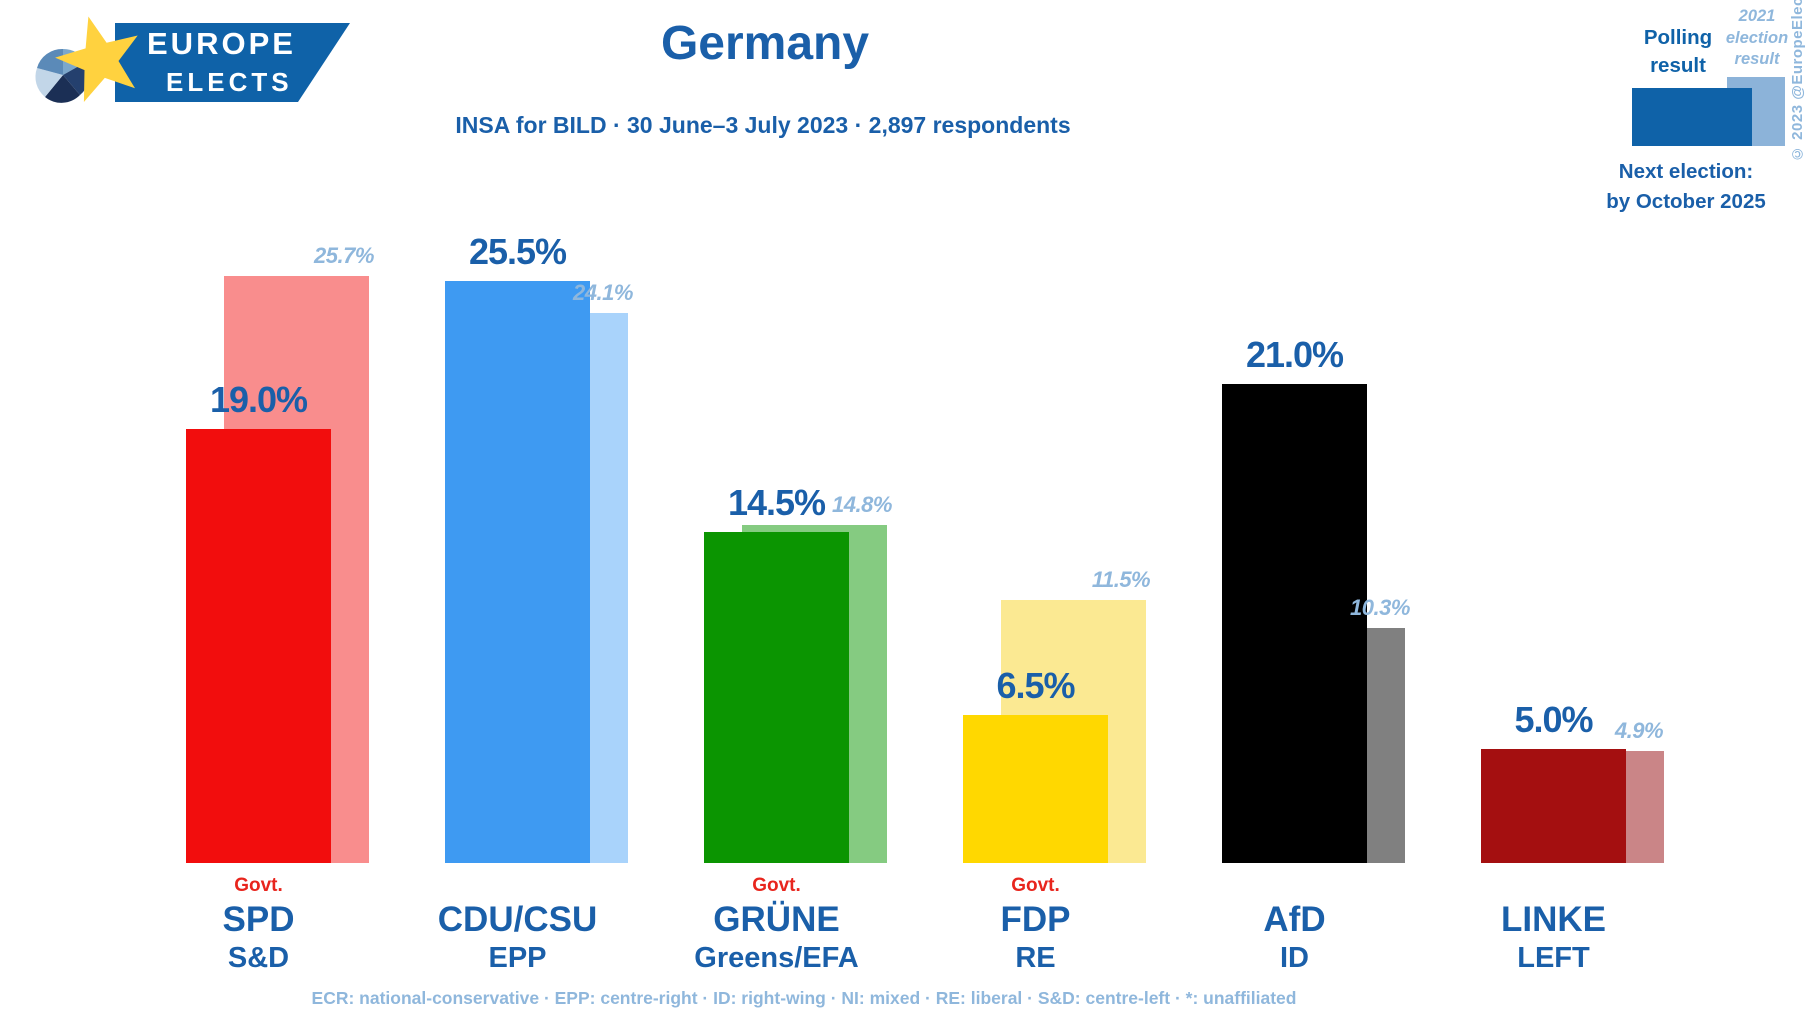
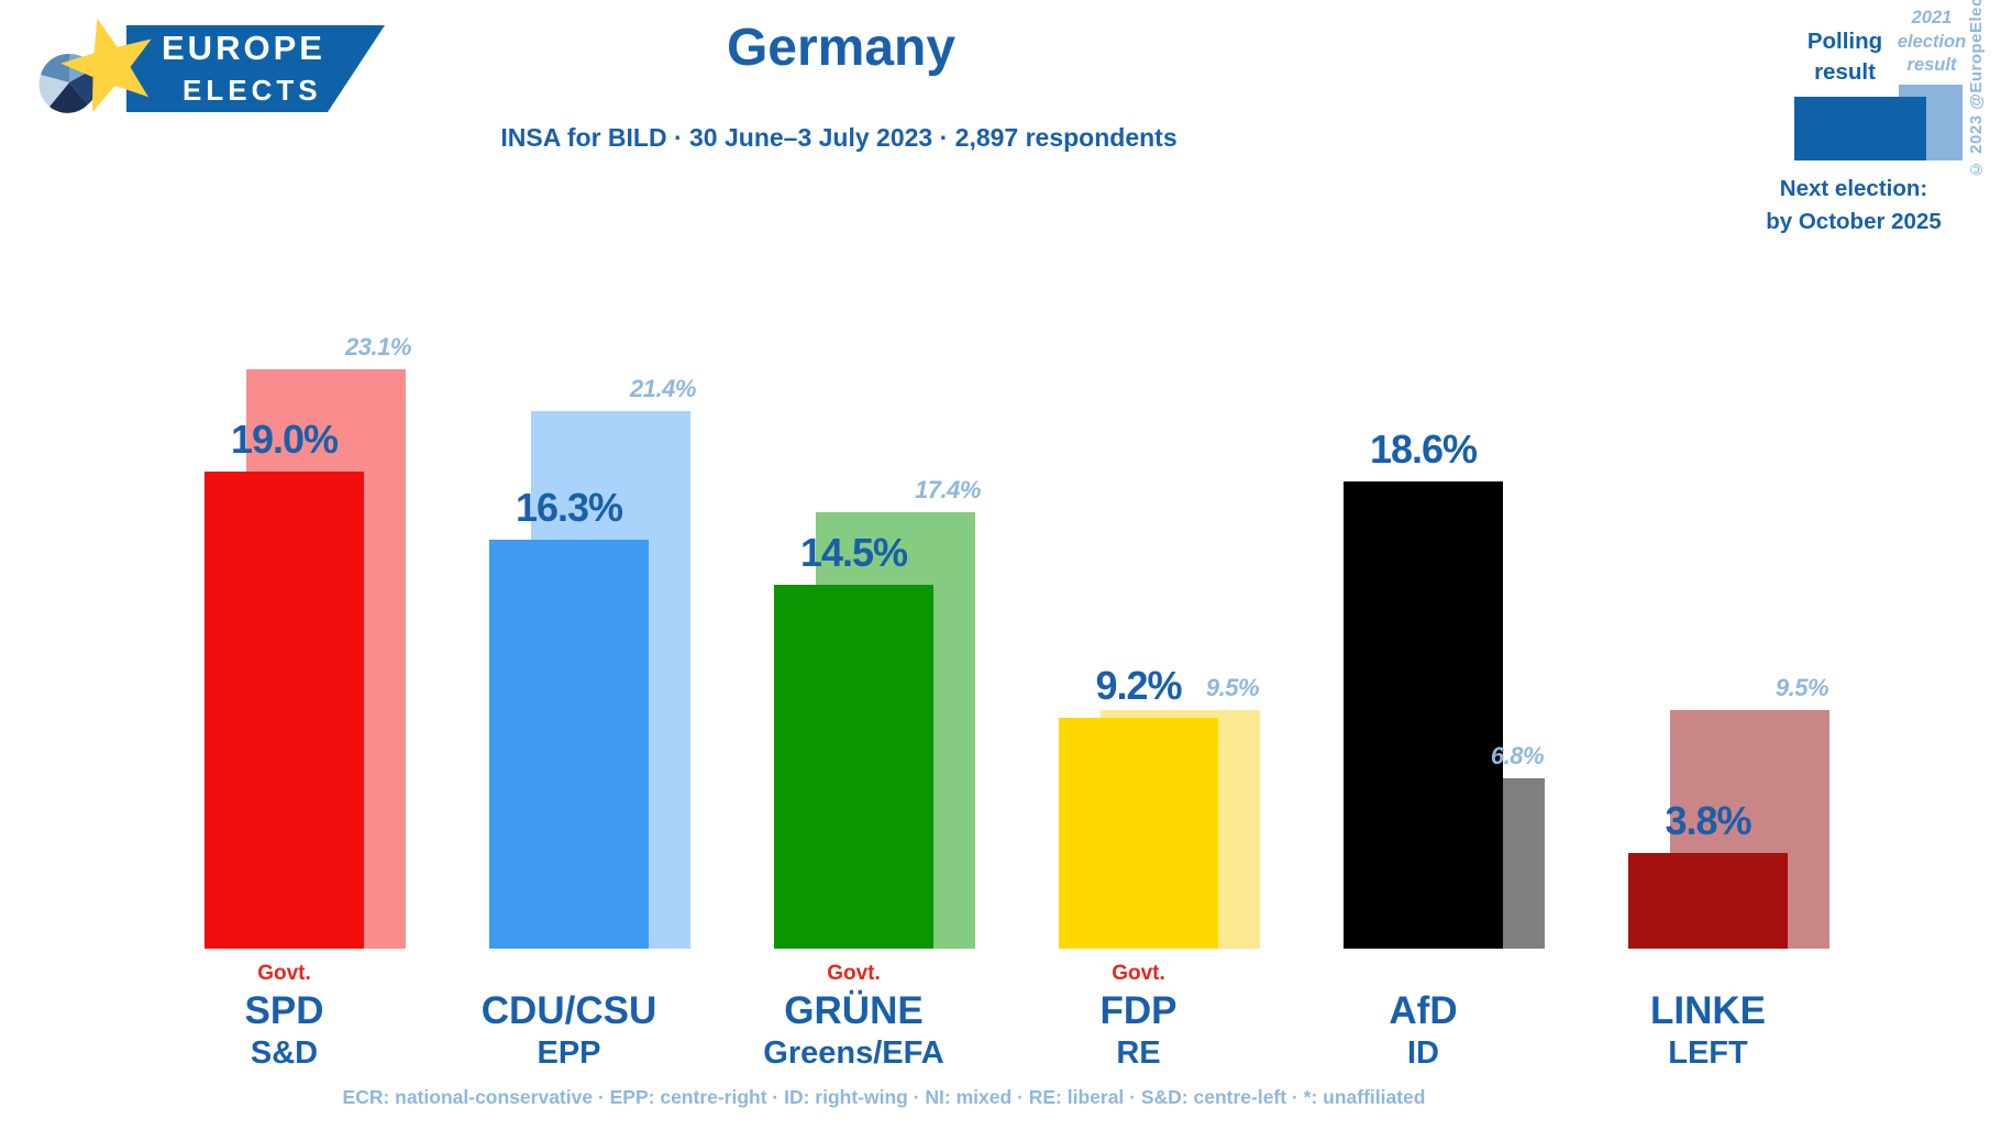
2021 election result/SPD: 25.7% -> 23.1%
Polling result/CDU/CSU: 25.5% -> 16.3%
2021 election result/CDU/CSU: 24.1% -> 21.4%
2021 election result/GRÜNE: 14.8% -> 17.4%
Polling result/FDP: 6.5% -> 9.2%
2021 election result/FDP: 11.5% -> 9.5%
Polling result/AfD: 21.0% -> 18.6%
2021 election result/AfD: 10.3% -> 6.8%
Polling result/LINKE: 5.0% -> 3.8%
2021 election result/LINKE: 4.9% -> 9.5%
